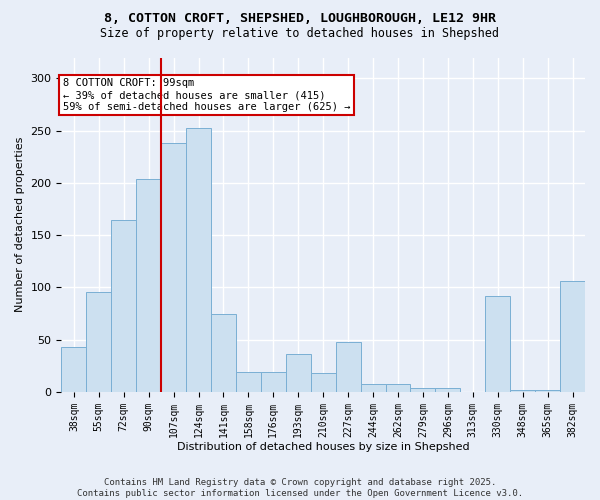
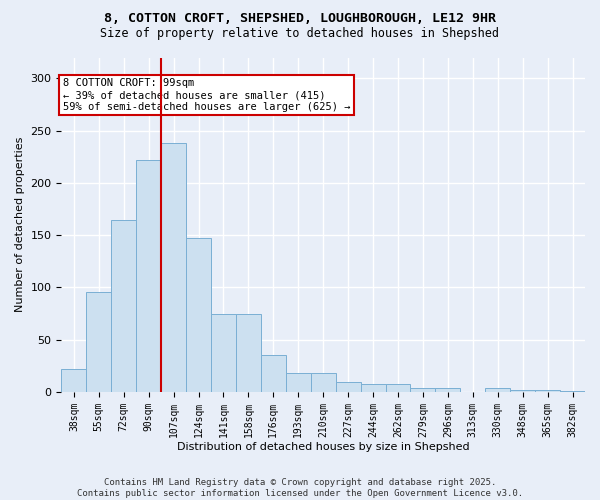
38sqm: 43 -> 22
90sqm: 204 -> 222
124sqm: 253 -> 147
158sqm: 19 -> 75
176sqm: 19 -> 35
193sqm: 36 -> 18
227sqm: 48 -> 10
330sqm: 92 -> 4
382sqm: 106 -> 1
